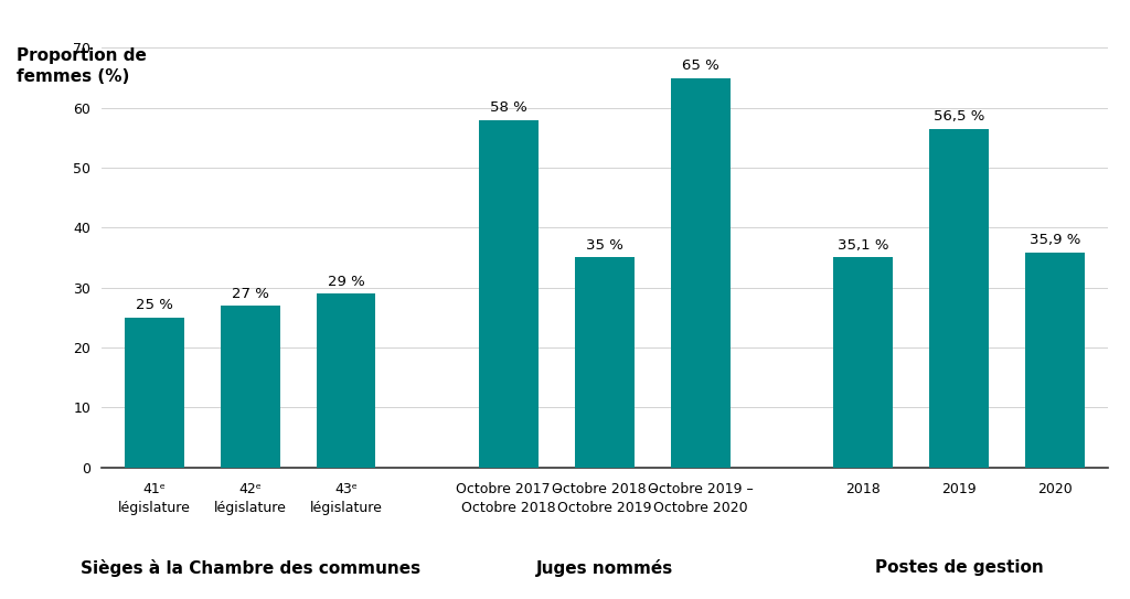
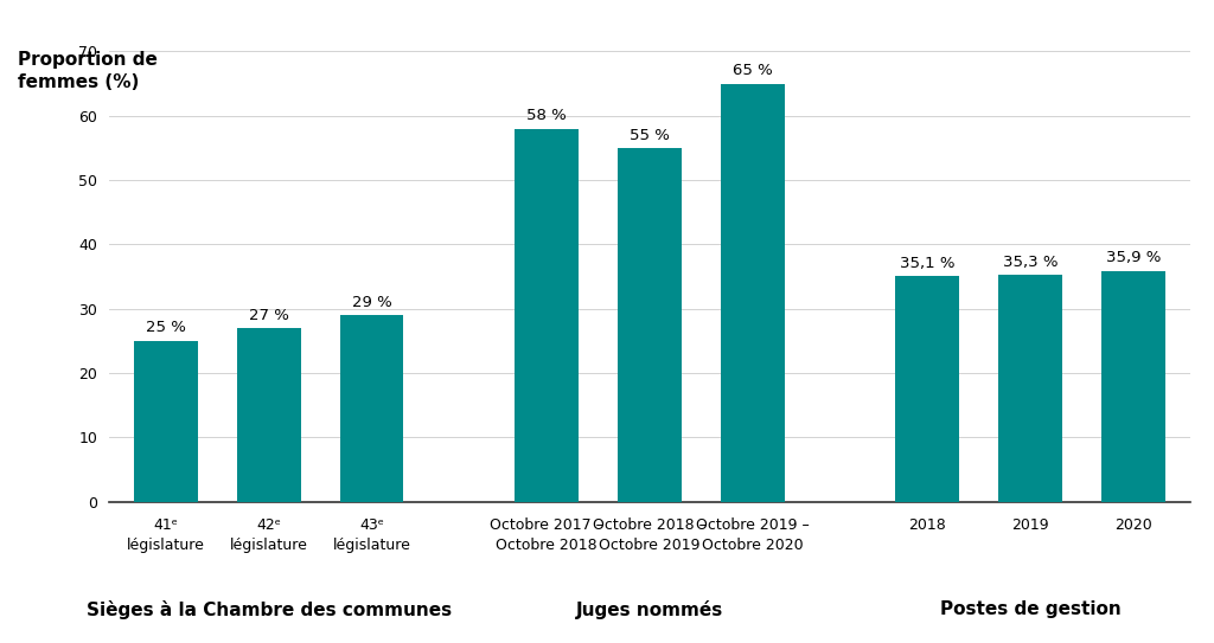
Octobre 2018 – Octobre 2019: 35 -> 55
2019: 56,5 -> 35,3
